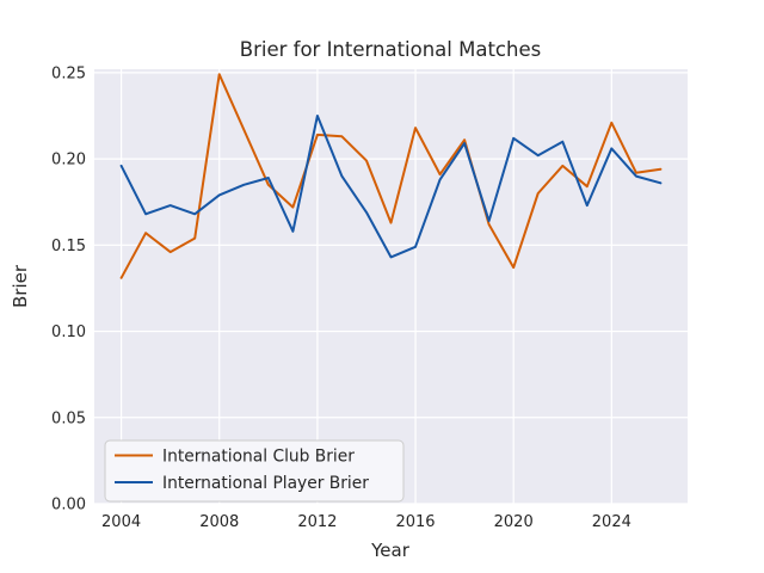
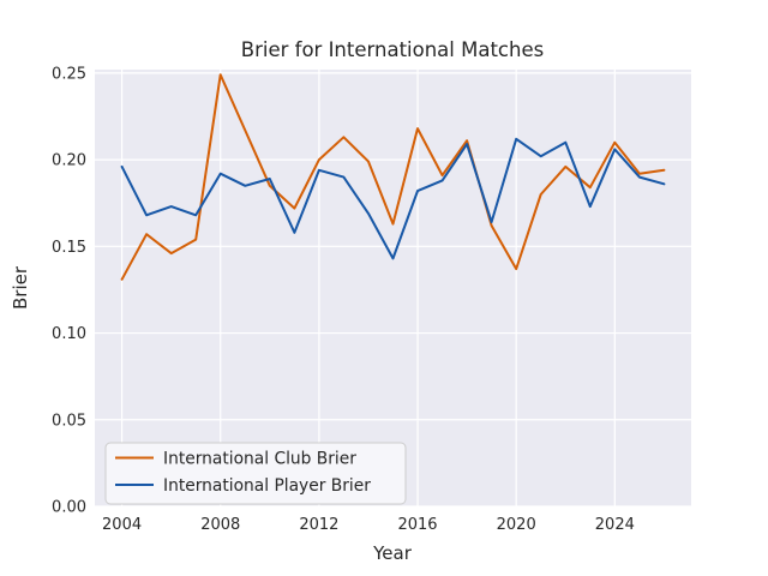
International Player Brier/2008: 0.179 -> 0.192
International Club Brier/2012: 0.214 -> 0.200
International Player Brier/2012: 0.225 -> 0.194
International Player Brier/2016: 0.149 -> 0.182
International Club Brier/2024: 0.221 -> 0.210
